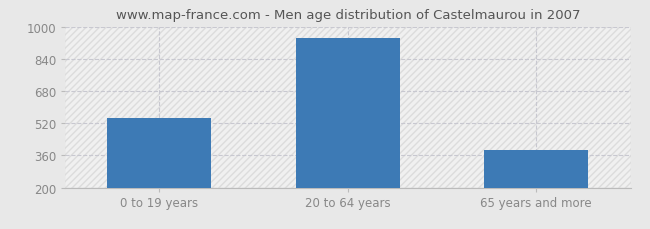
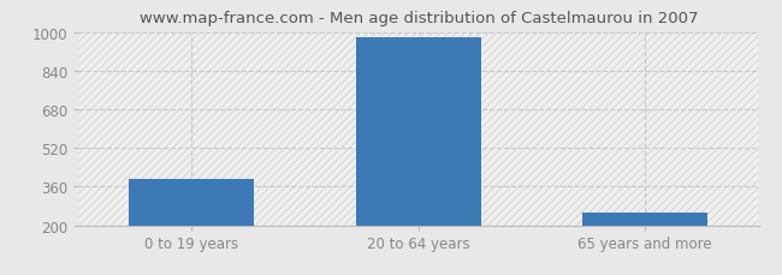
0 to 19 years: 545 -> 390
20 to 64 years: 945 -> 980
65 years and more: 385 -> 255
